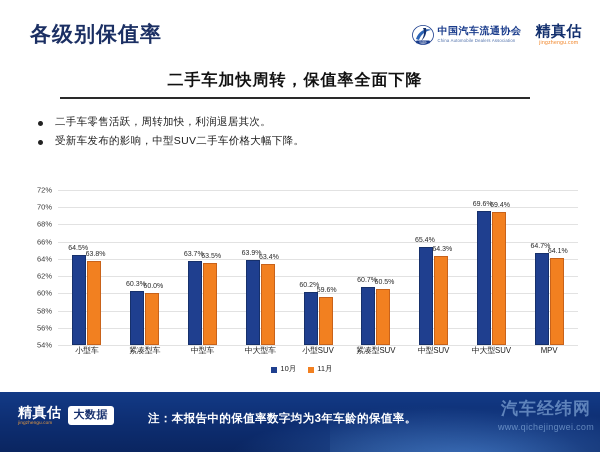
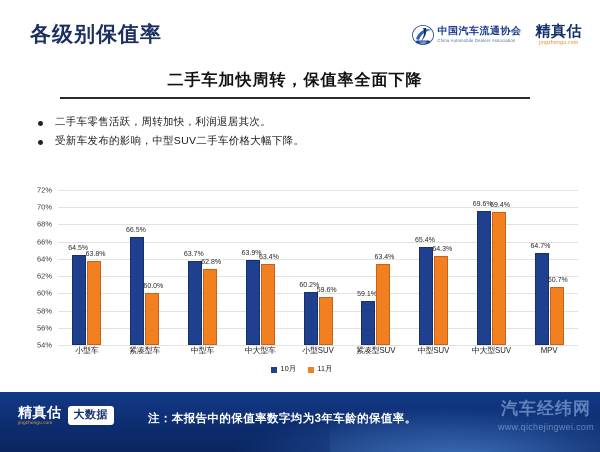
10月/紧凑型车: 60.3% -> 66.5%
11月/中型车: 63.5% -> 62.8%
10月/紧凑型SUV: 60.7% -> 59.1%
11月/紧凑型SUV: 60.5% -> 63.4%
11月/MPV: 64.1% -> 60.7%
